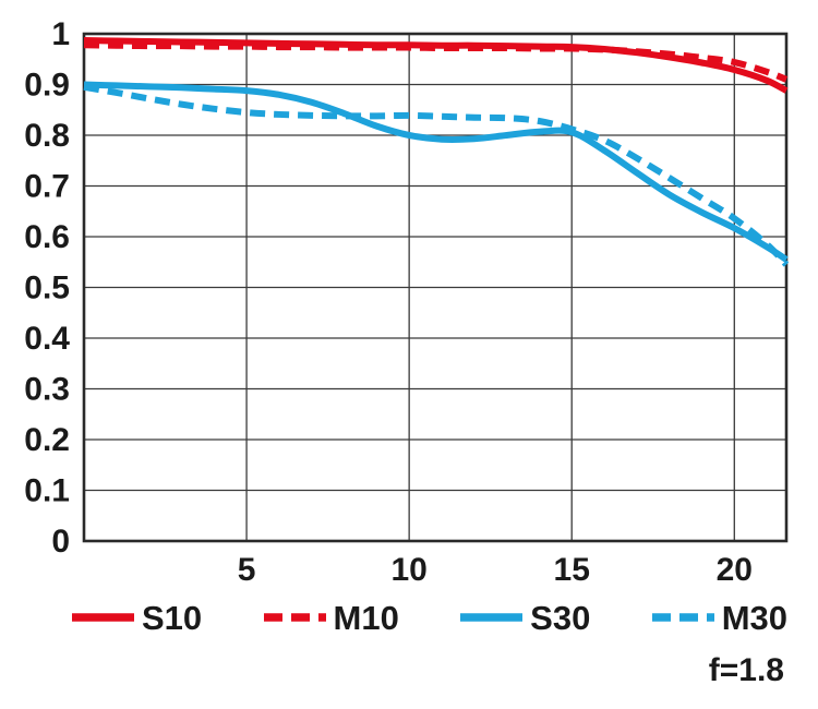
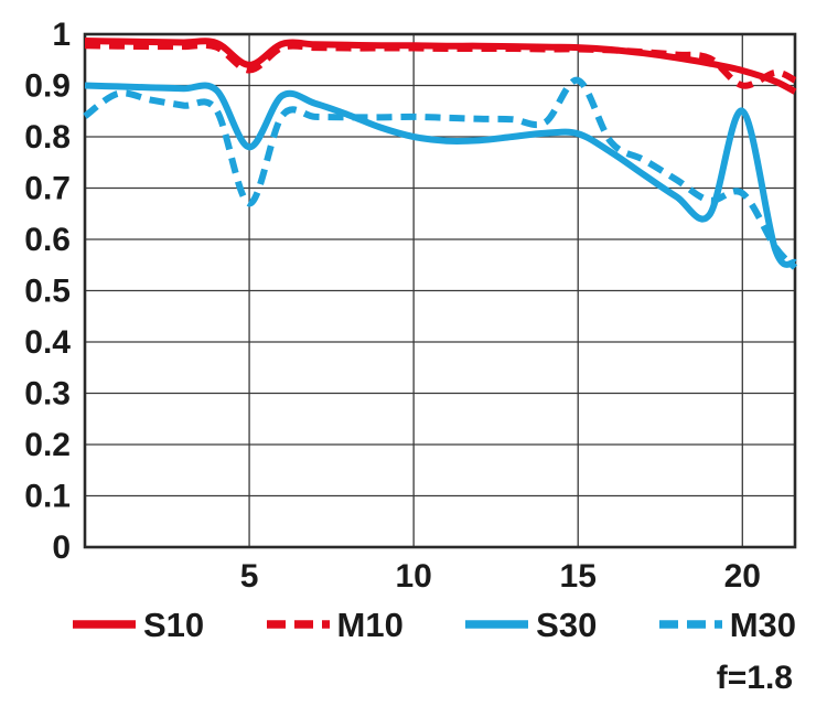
M30/0: 0.90 -> 0.84
S10/5: 0.98 -> 0.94
M10/5: 0.97 -> 0.93
S30/5: 0.89 -> 0.78
M30/5: 0.84 -> 0.67
M30/15: 0.81 -> 0.91
M10/20: 0.94 -> 0.90
S30/20: 0.62 -> 0.85
M30/20: 0.64 -> 0.69
